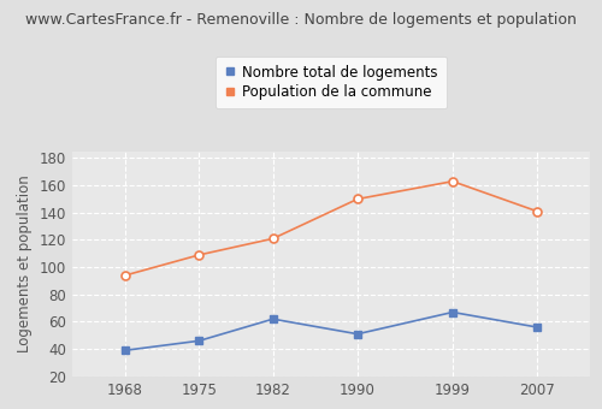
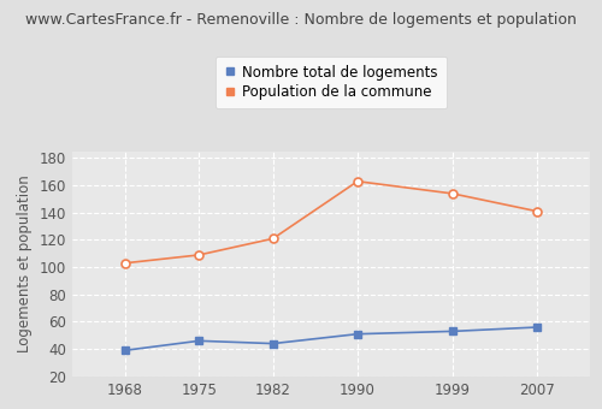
Population de la commune/1968: 94 -> 103
Nombre total de logements/1982: 62 -> 44
Population de la commune/1990: 150 -> 163
Nombre total de logements/1999: 67 -> 53
Population de la commune/1999: 163 -> 154
